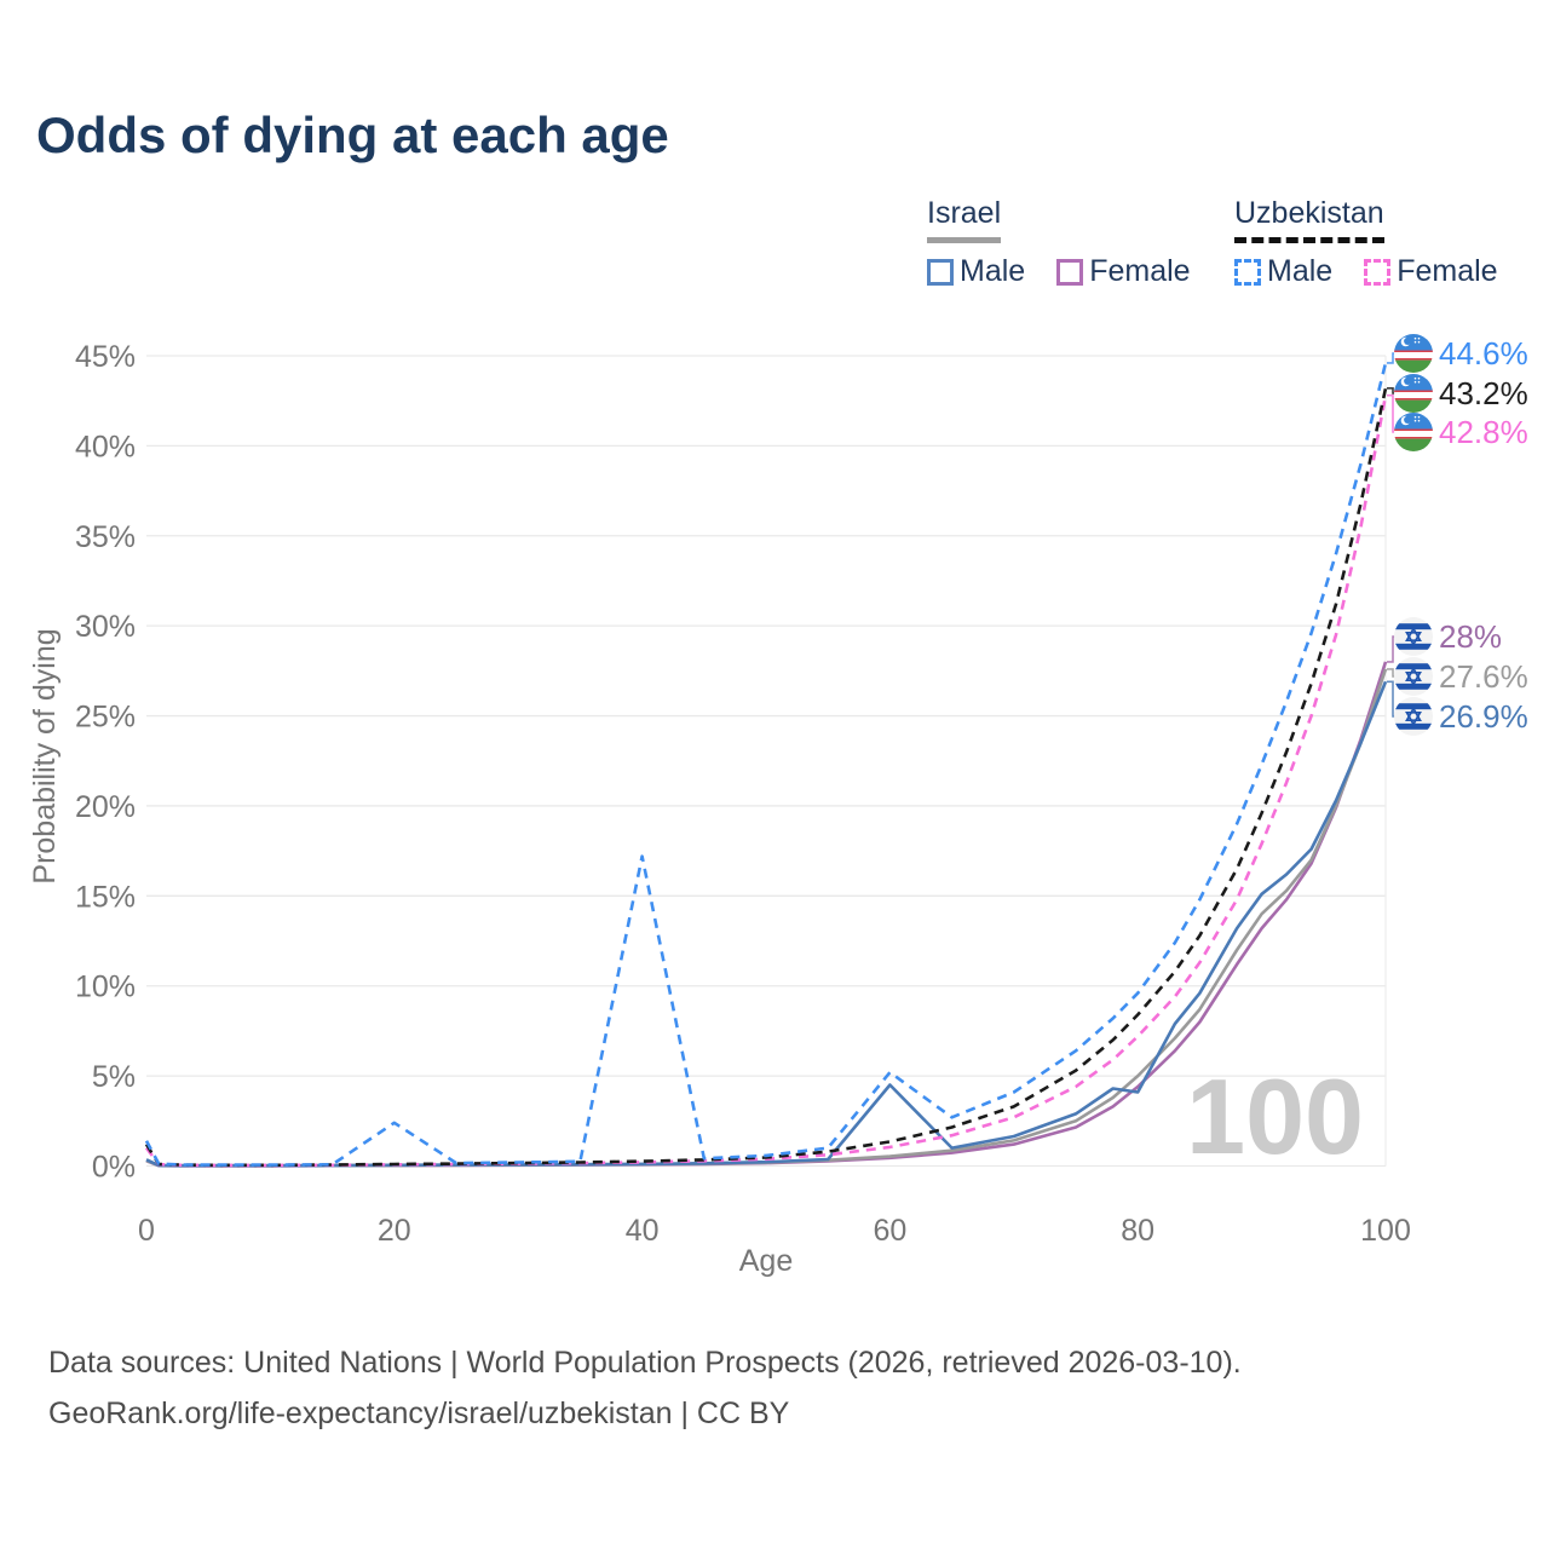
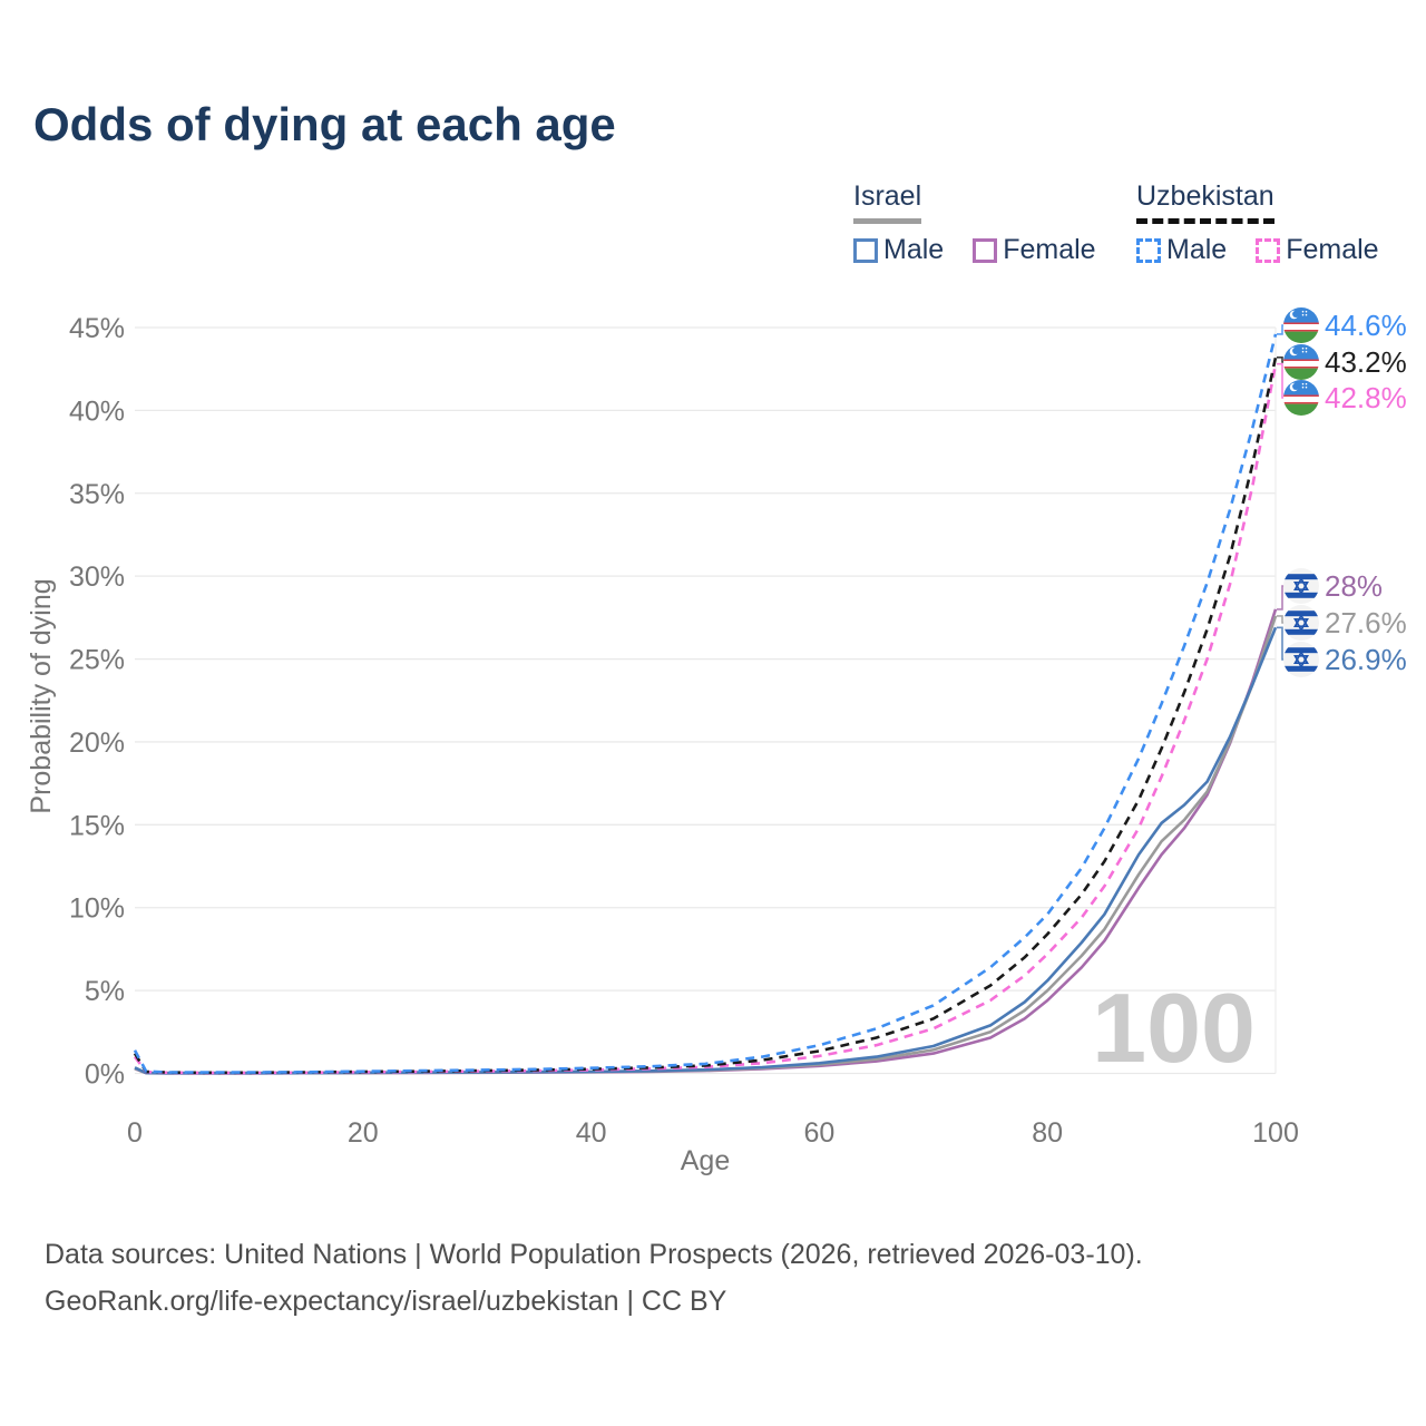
Uzbekistan Male/20: 2.4% -> 0.1%
Uzbekistan Male/40: 17.2% -> 0.3%
Israel Male/60: 4.5% -> 0.6%
Uzbekistan Male/60: 5.2% -> 1.7%
Israel Male/80: 4.1% -> 5.6%
